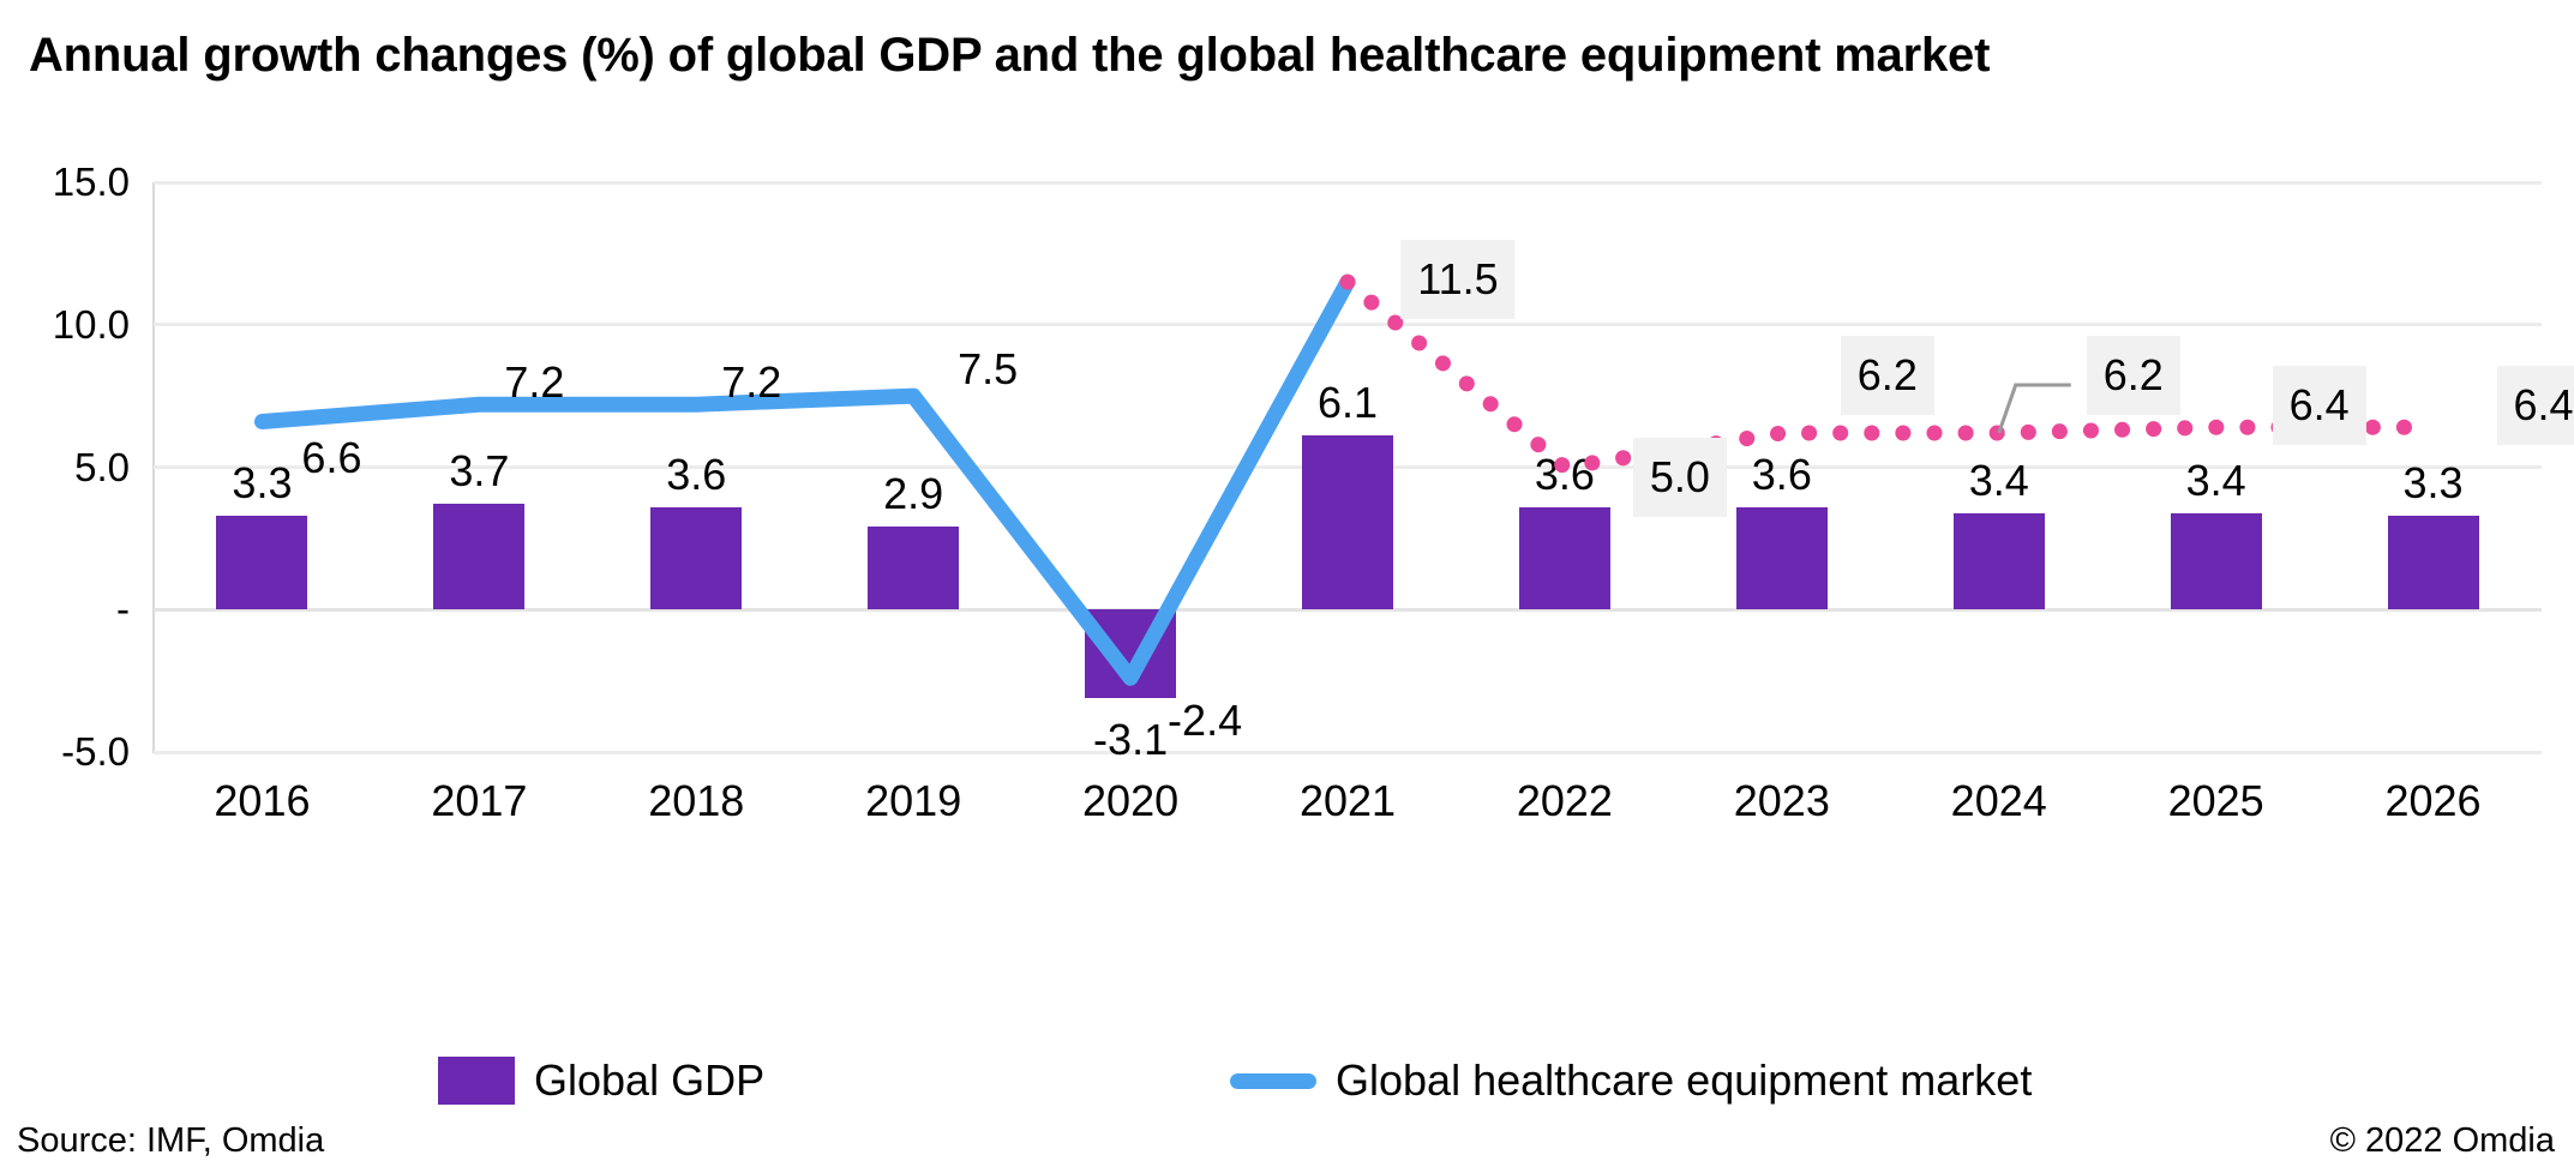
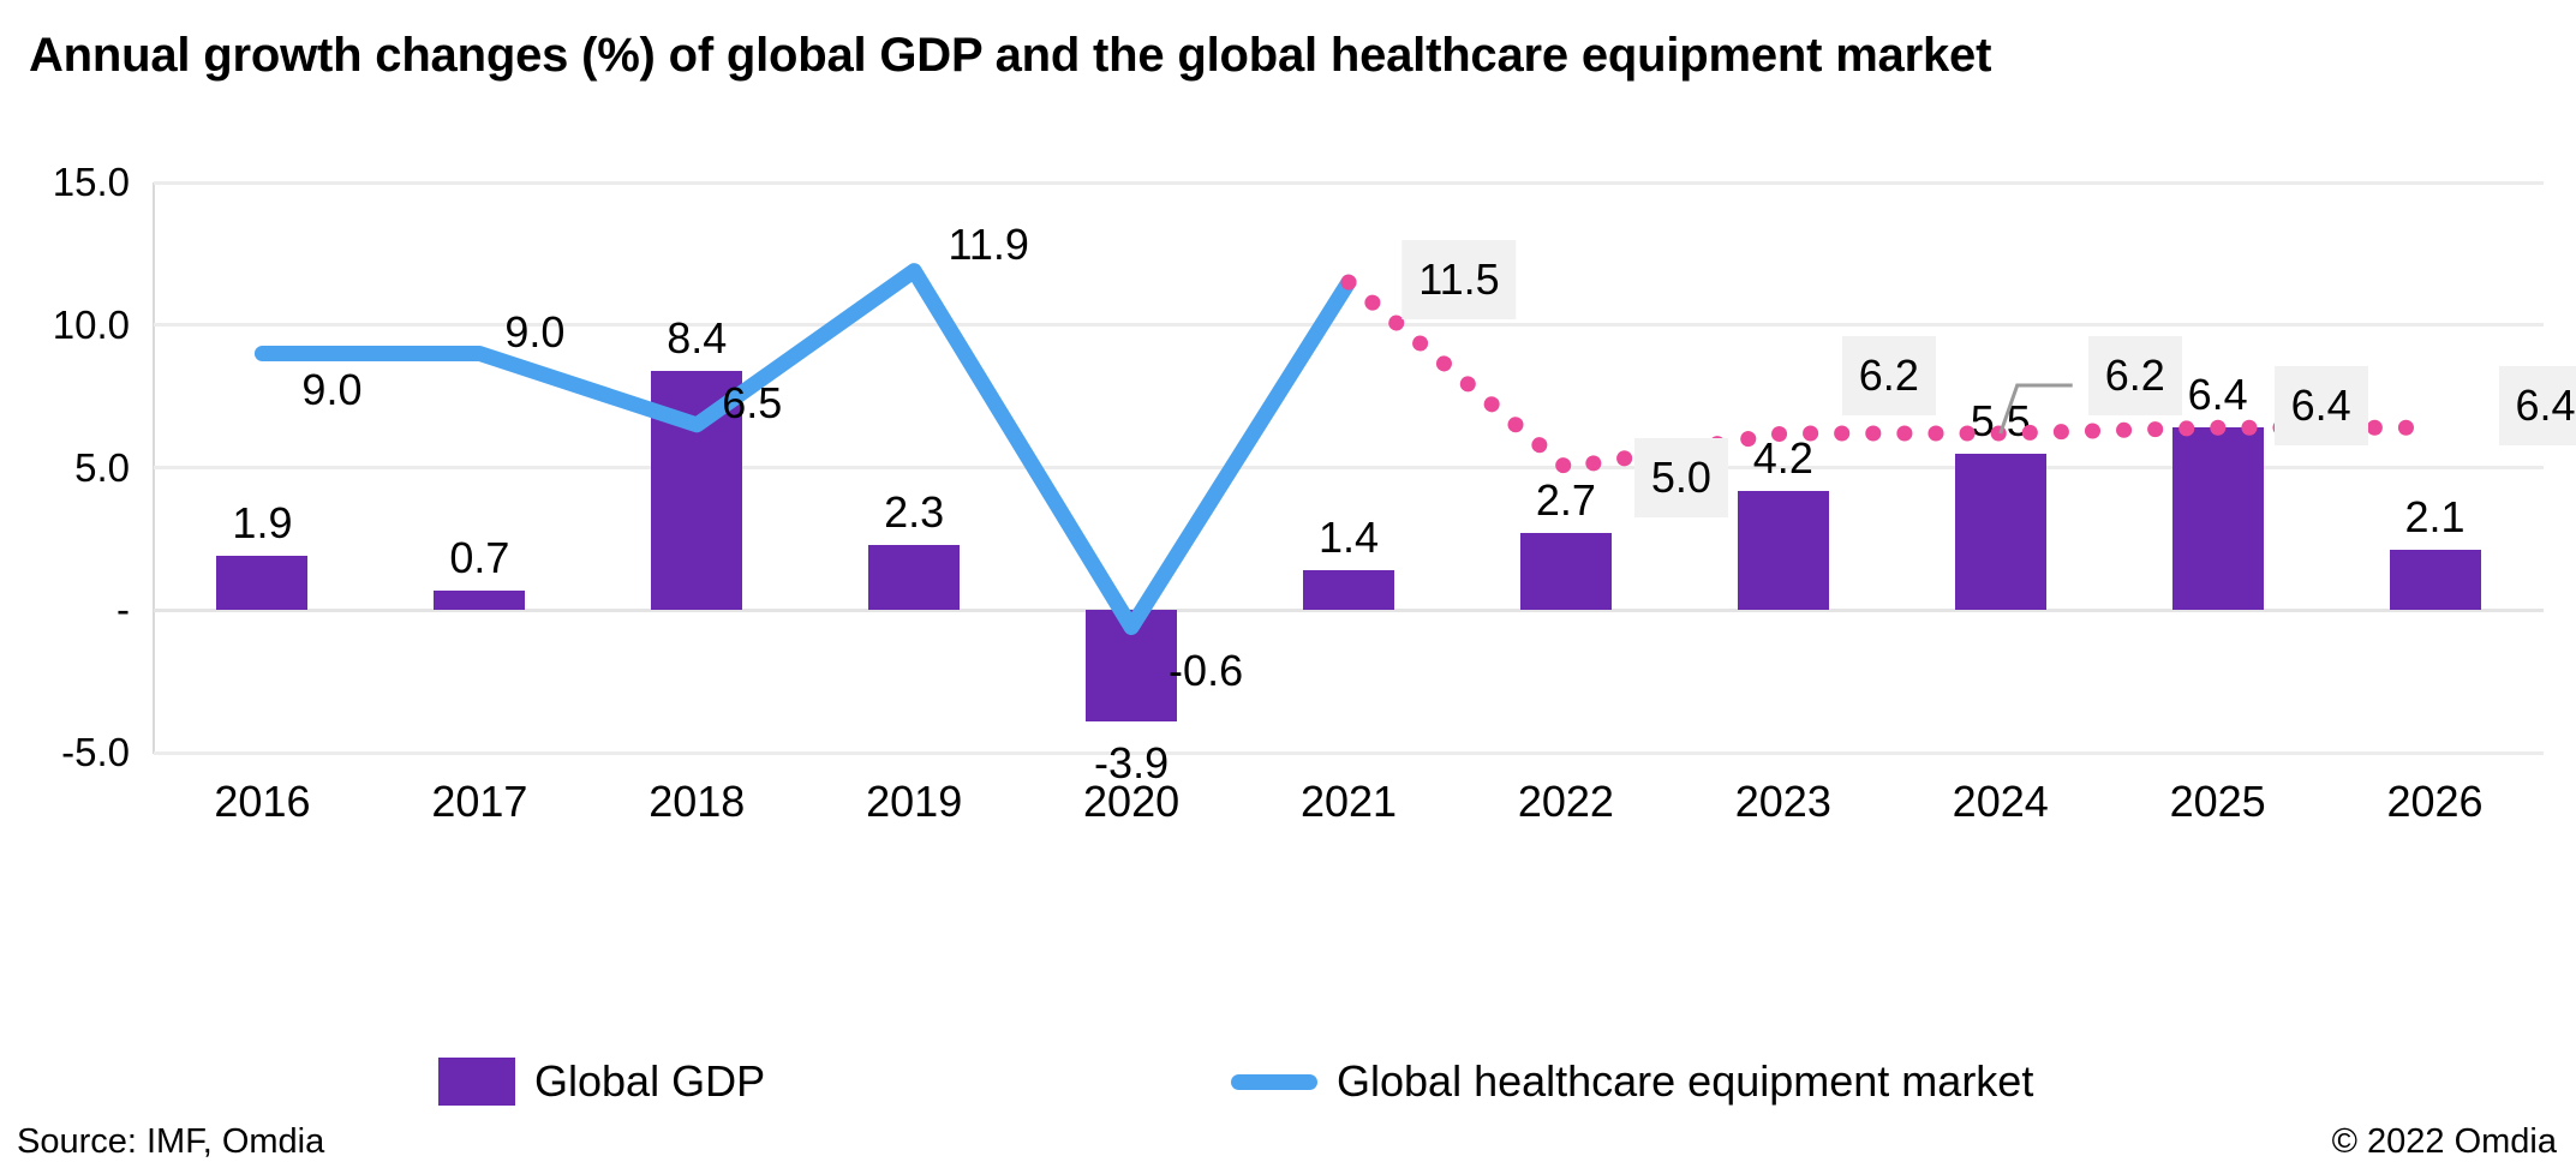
Global GDP/2016: 3.3 -> 1.9
Global healthcare equipment market/2016: 6.6 -> 9.0
Global GDP/2017: 3.7 -> 0.7
Global healthcare equipment market/2017: 7.2 -> 9.0
Global GDP/2018: 3.6 -> 8.4
Global healthcare equipment market/2018: 7.2 -> 6.5
Global GDP/2019: 2.9 -> 2.3
Global healthcare equipment market/2019: 7.5 -> 11.9
Global GDP/2020: -3.1 -> -3.9
Global healthcare equipment market/2020: -2.4 -> -0.6
Global GDP/2021: 6.1 -> 1.4
Global GDP/2022: 3.6 -> 2.7
Global GDP/2023: 3.6 -> 4.2
Global GDP/2024: 3.4 -> 5.5
Global GDP/2025: 3.4 -> 6.4
Global GDP/2026: 3.3 -> 2.1
